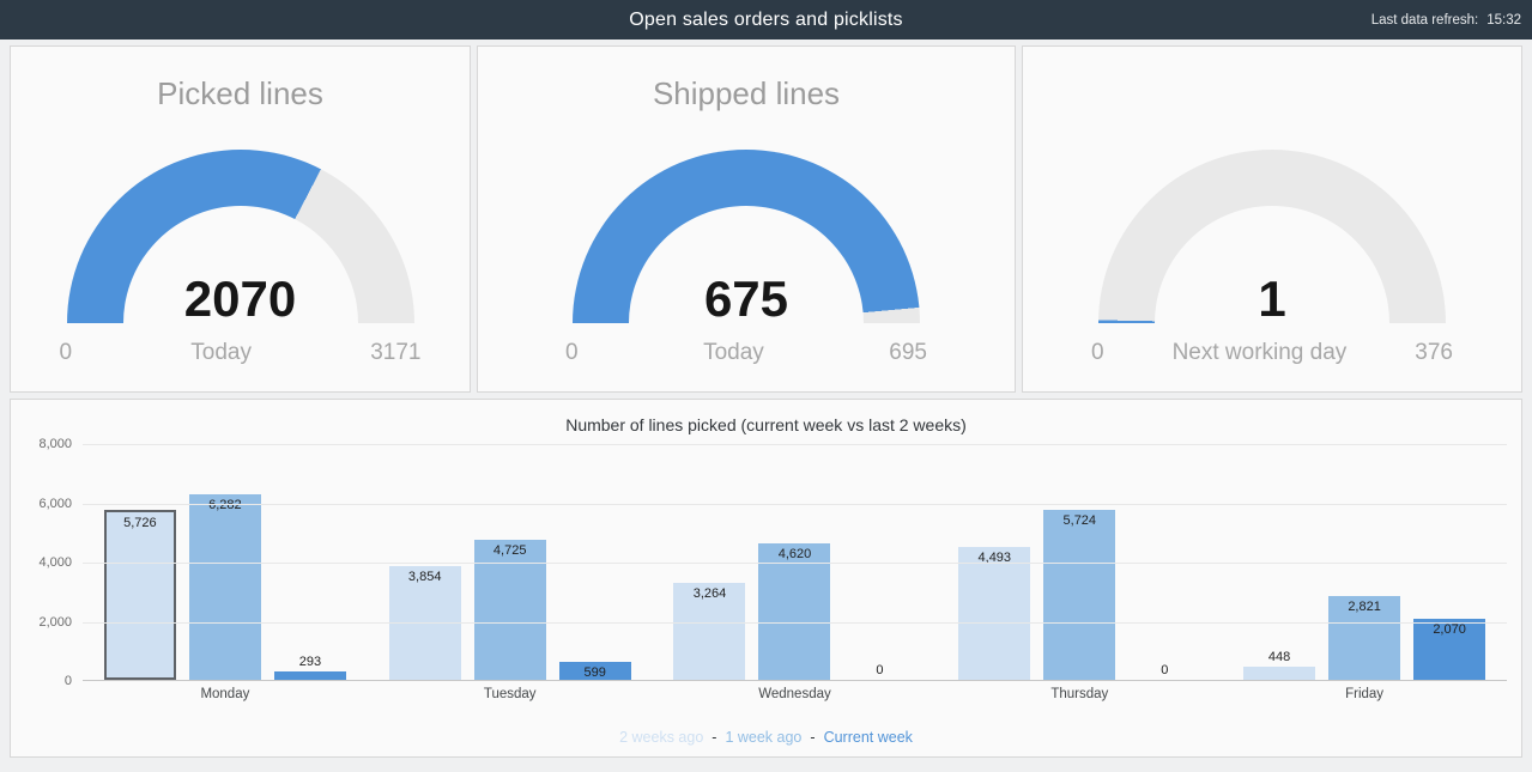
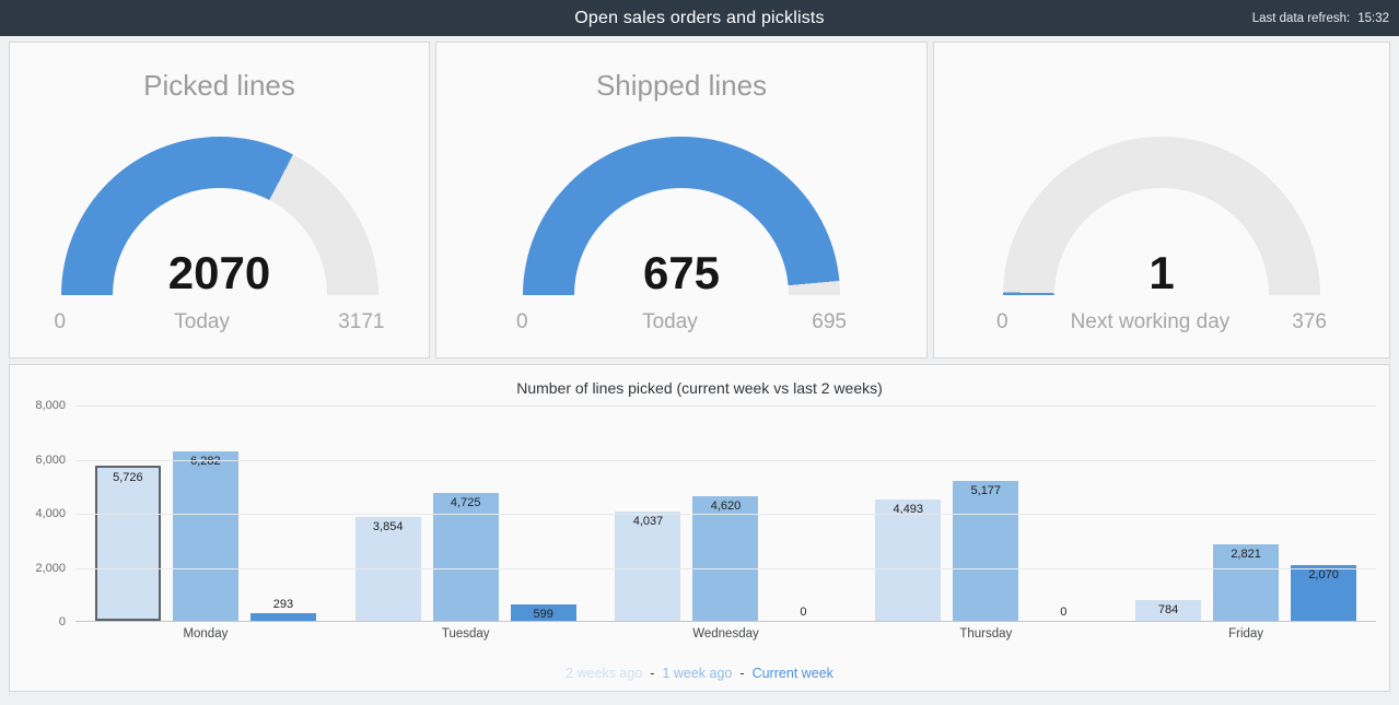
2 weeks ago/Wednesday: 3,264 -> 4,037
1 week ago/Thursday: 5,724 -> 5,177
2 weeks ago/Friday: 448 -> 784
